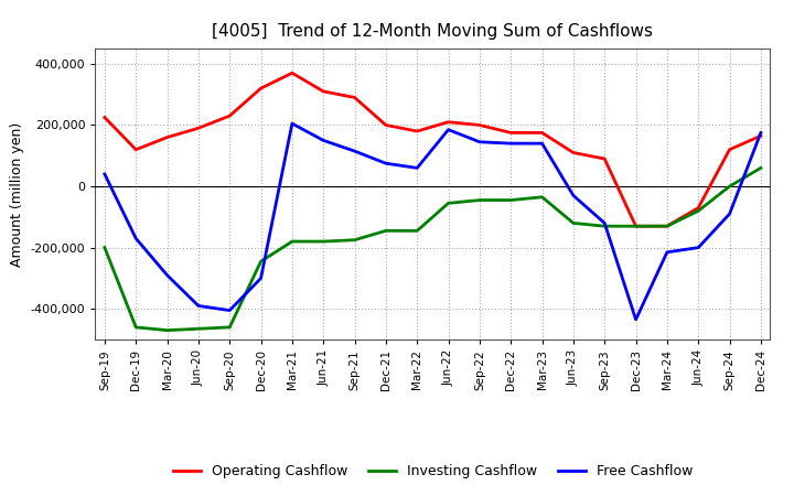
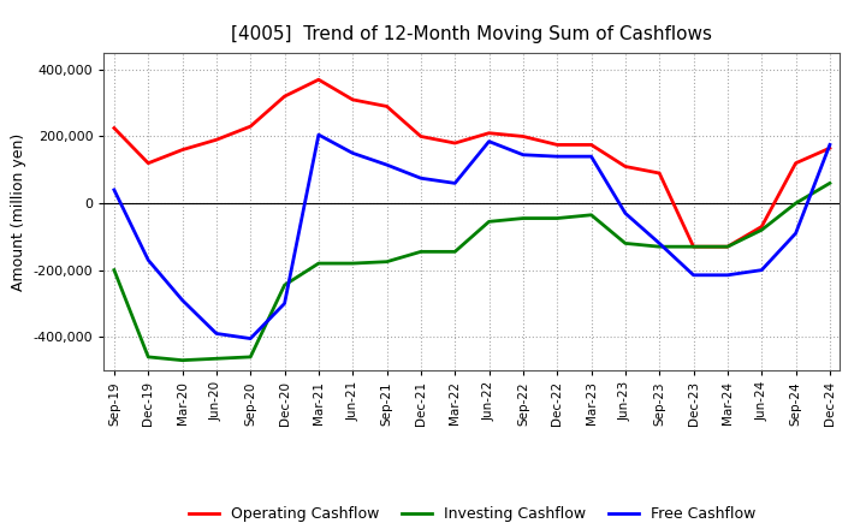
Free Cashflow/Dec-23: -435,000 -> -215,000
